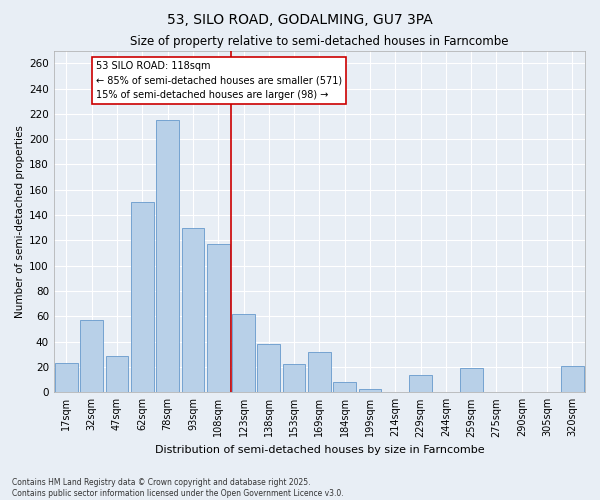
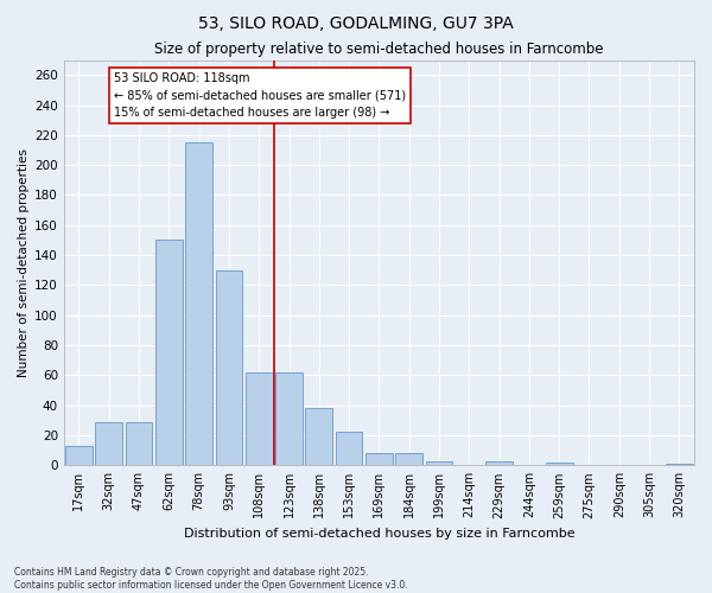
17sqm: 23 -> 13
32sqm: 57 -> 29
108sqm: 117 -> 62
169sqm: 32 -> 8
229sqm: 14 -> 3
259sqm: 19 -> 2
320sqm: 21 -> 1
